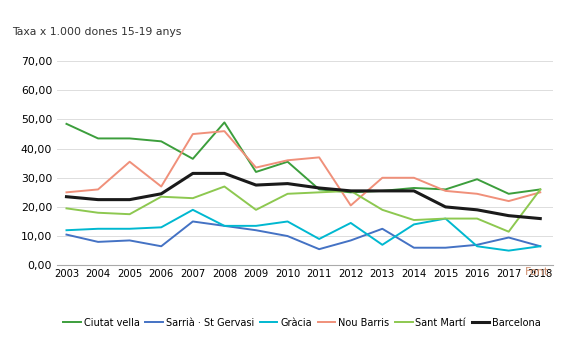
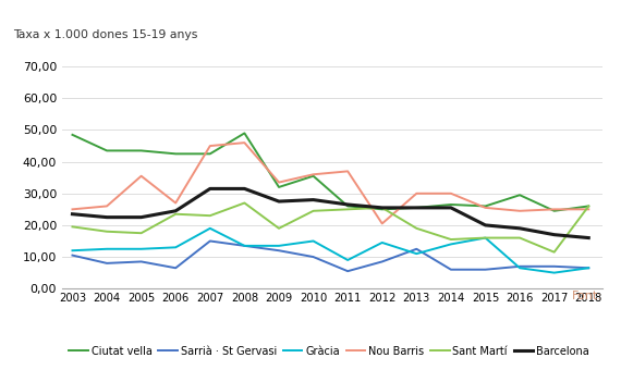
Ciutat vella/2007: 36,5 -> 42,5
Gràcia/2013: 7,0 -> 11,0
Sarrià · St Gervasi/2017: 9,5 -> 7,0
Nou Barris/2017: 22,0 -> 25,0
